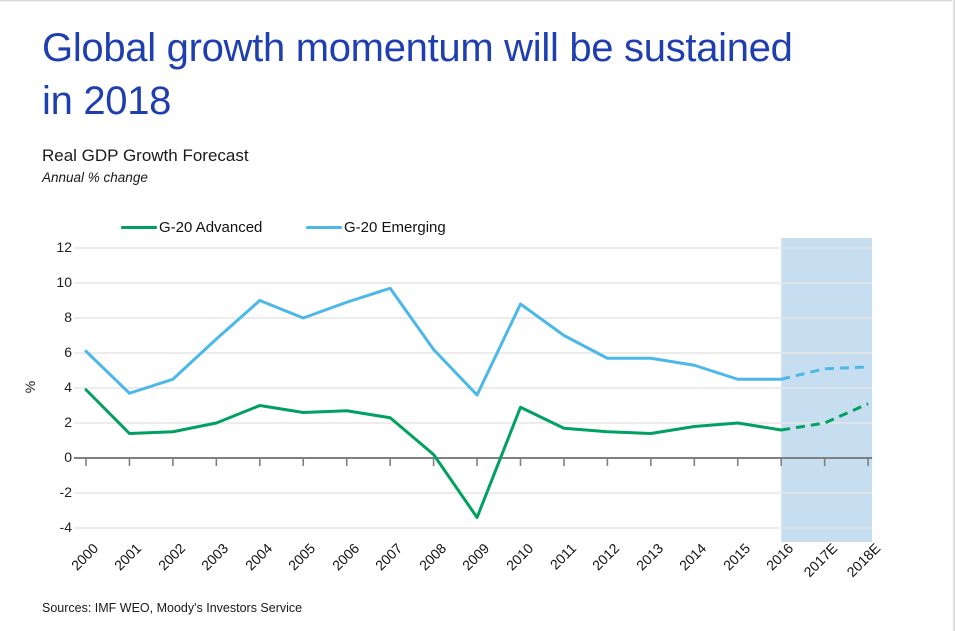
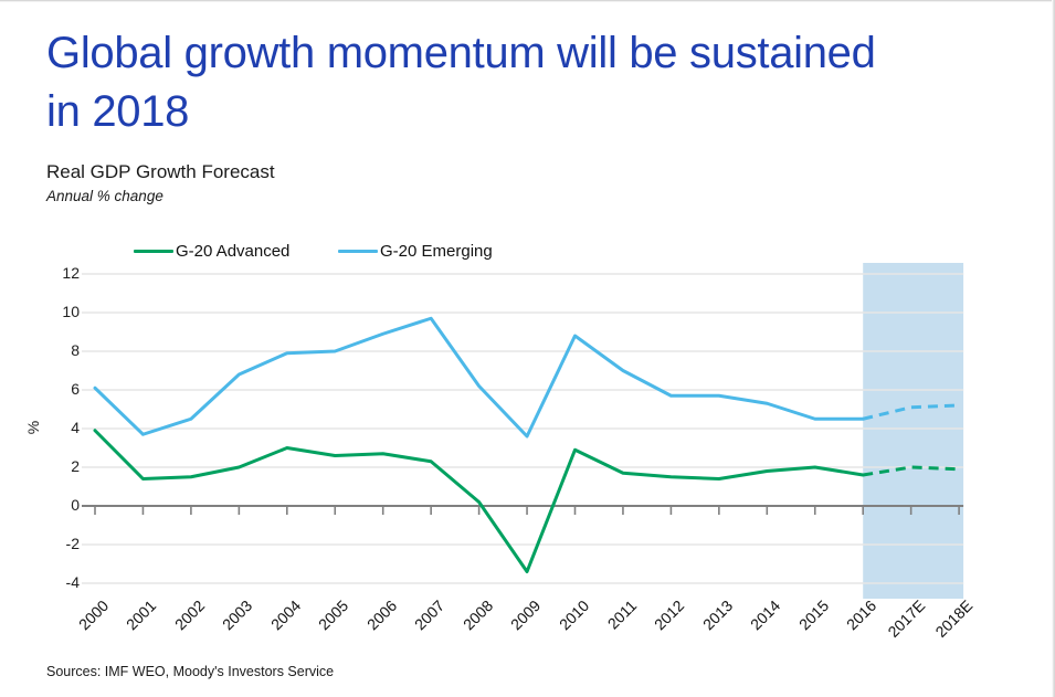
G-20 Emerging/2004: 9.0 -> 7.9
G-20 Advanced/2018E: 3.1 -> 1.9
